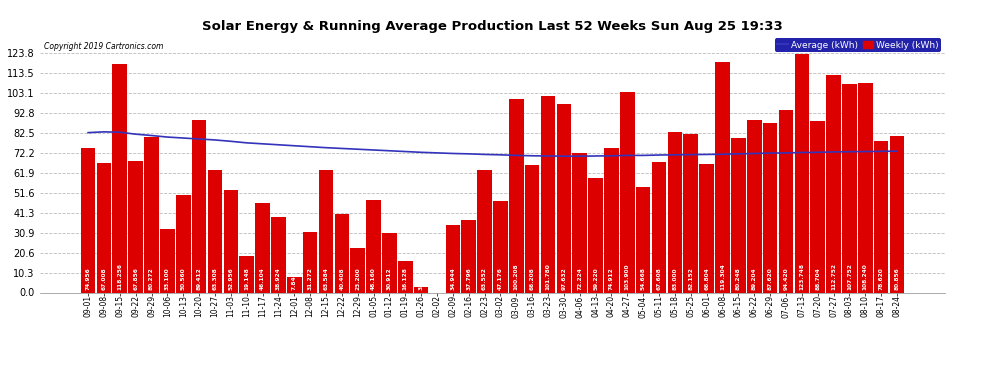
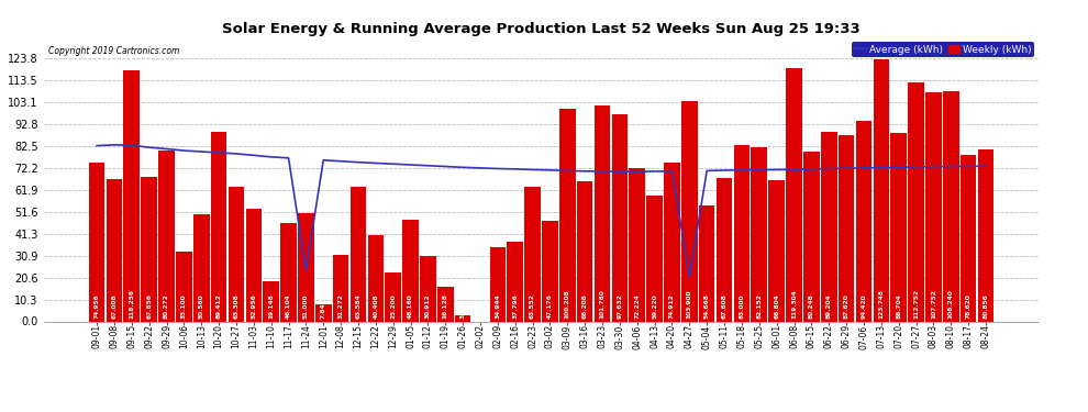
Weekly (kWh)/11-24: 39 -> 51
Average (kWh)/11-24: 76 -> 24
Average (kWh)/04-27: 71 -> 21
